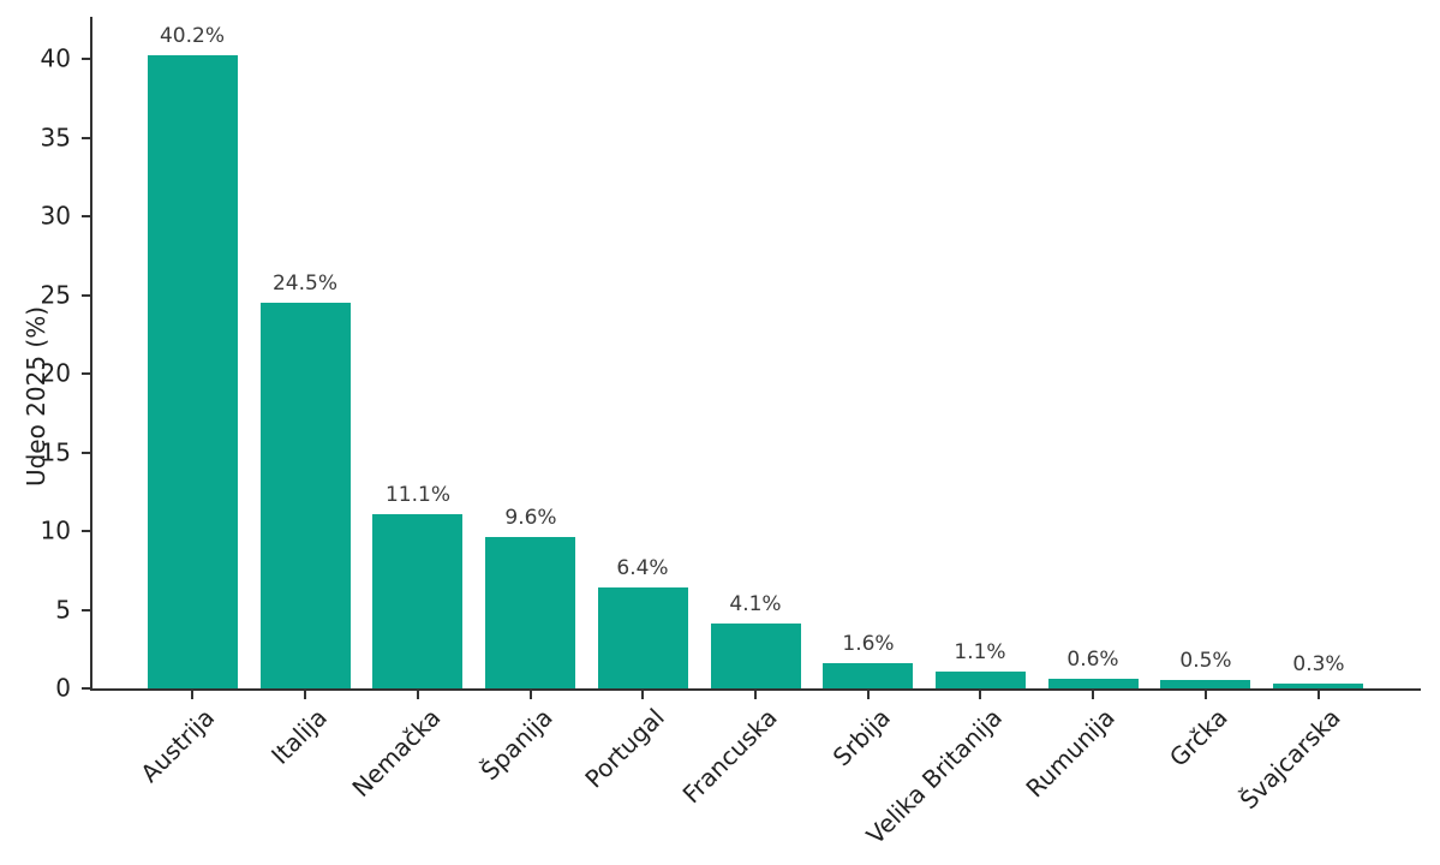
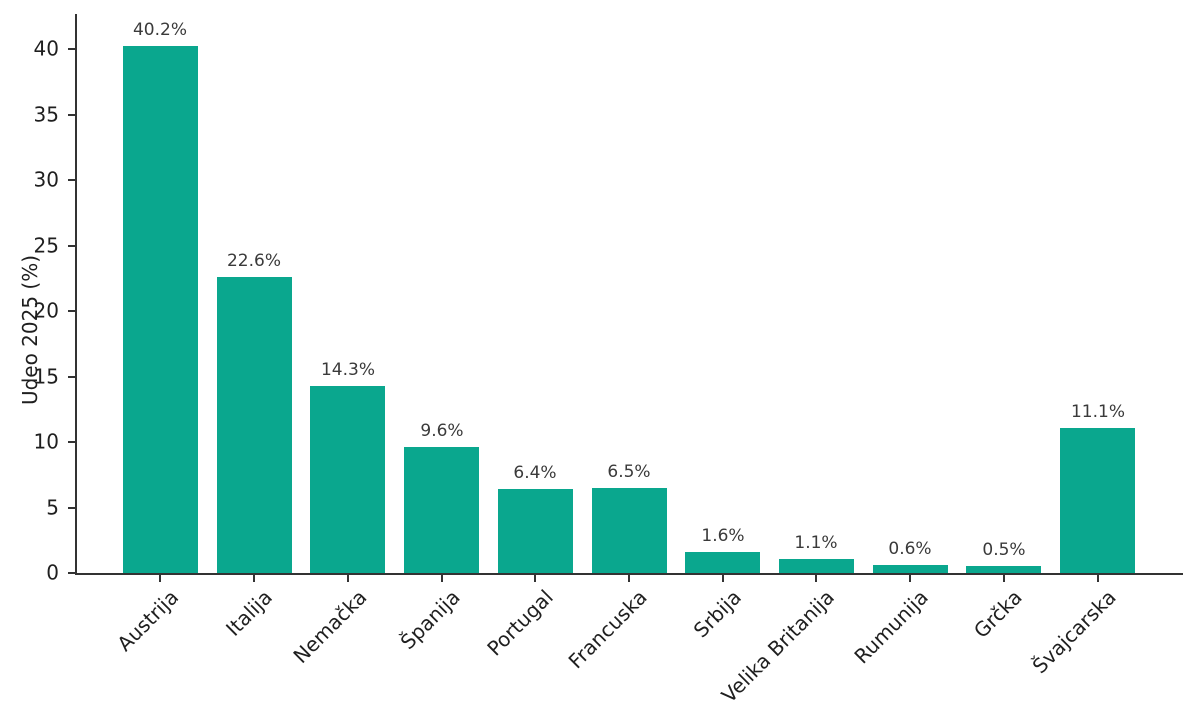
Italija: 24.5% -> 22.6%
Nemačka: 11.1% -> 14.3%
Francuska: 4.1% -> 6.5%
Švajcarska: 0.3% -> 11.1%
